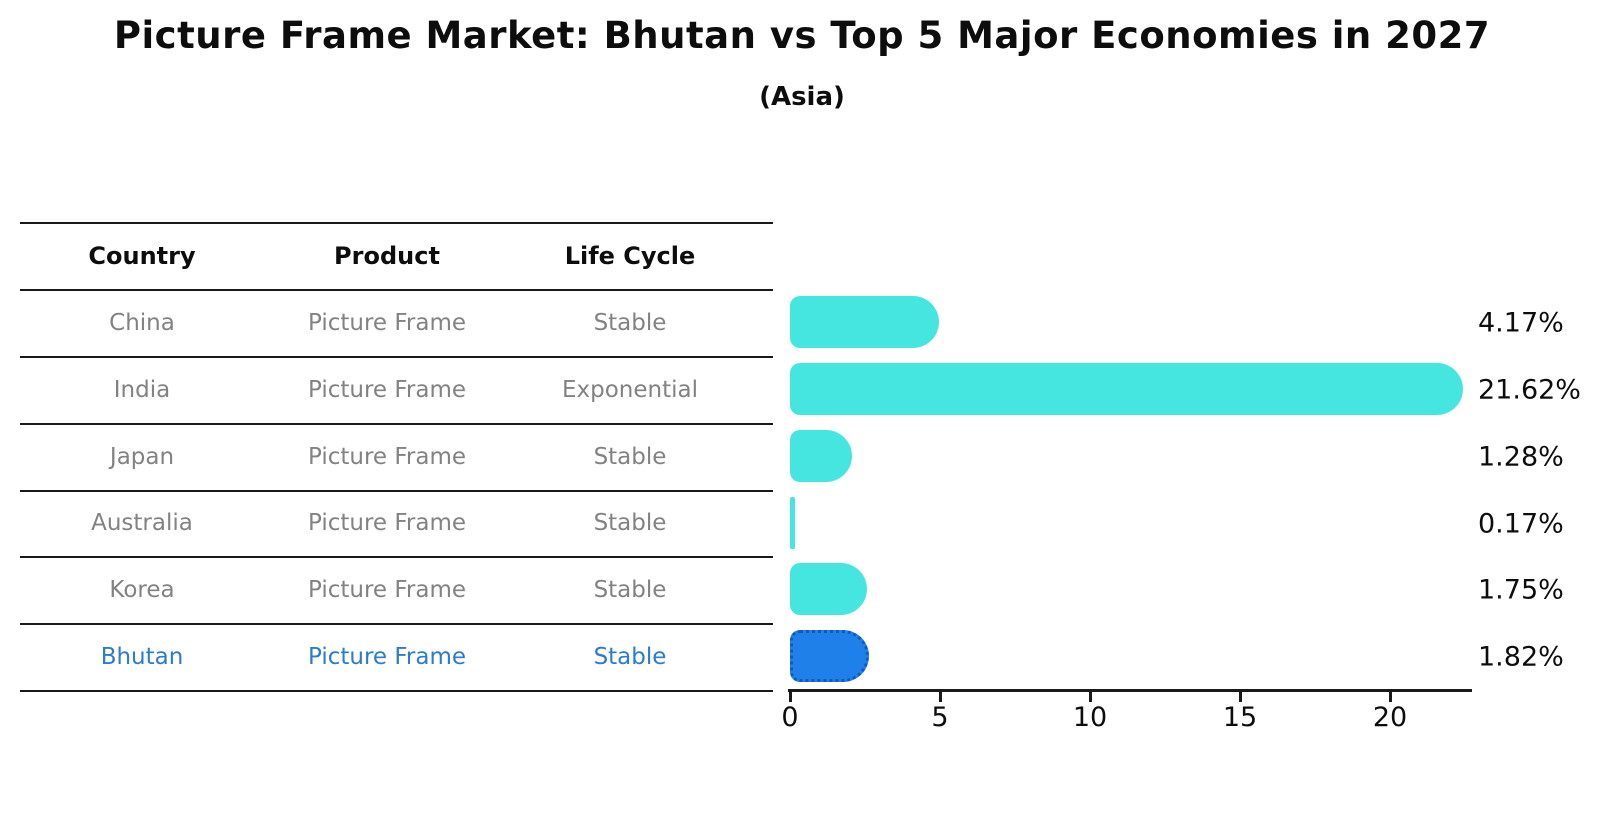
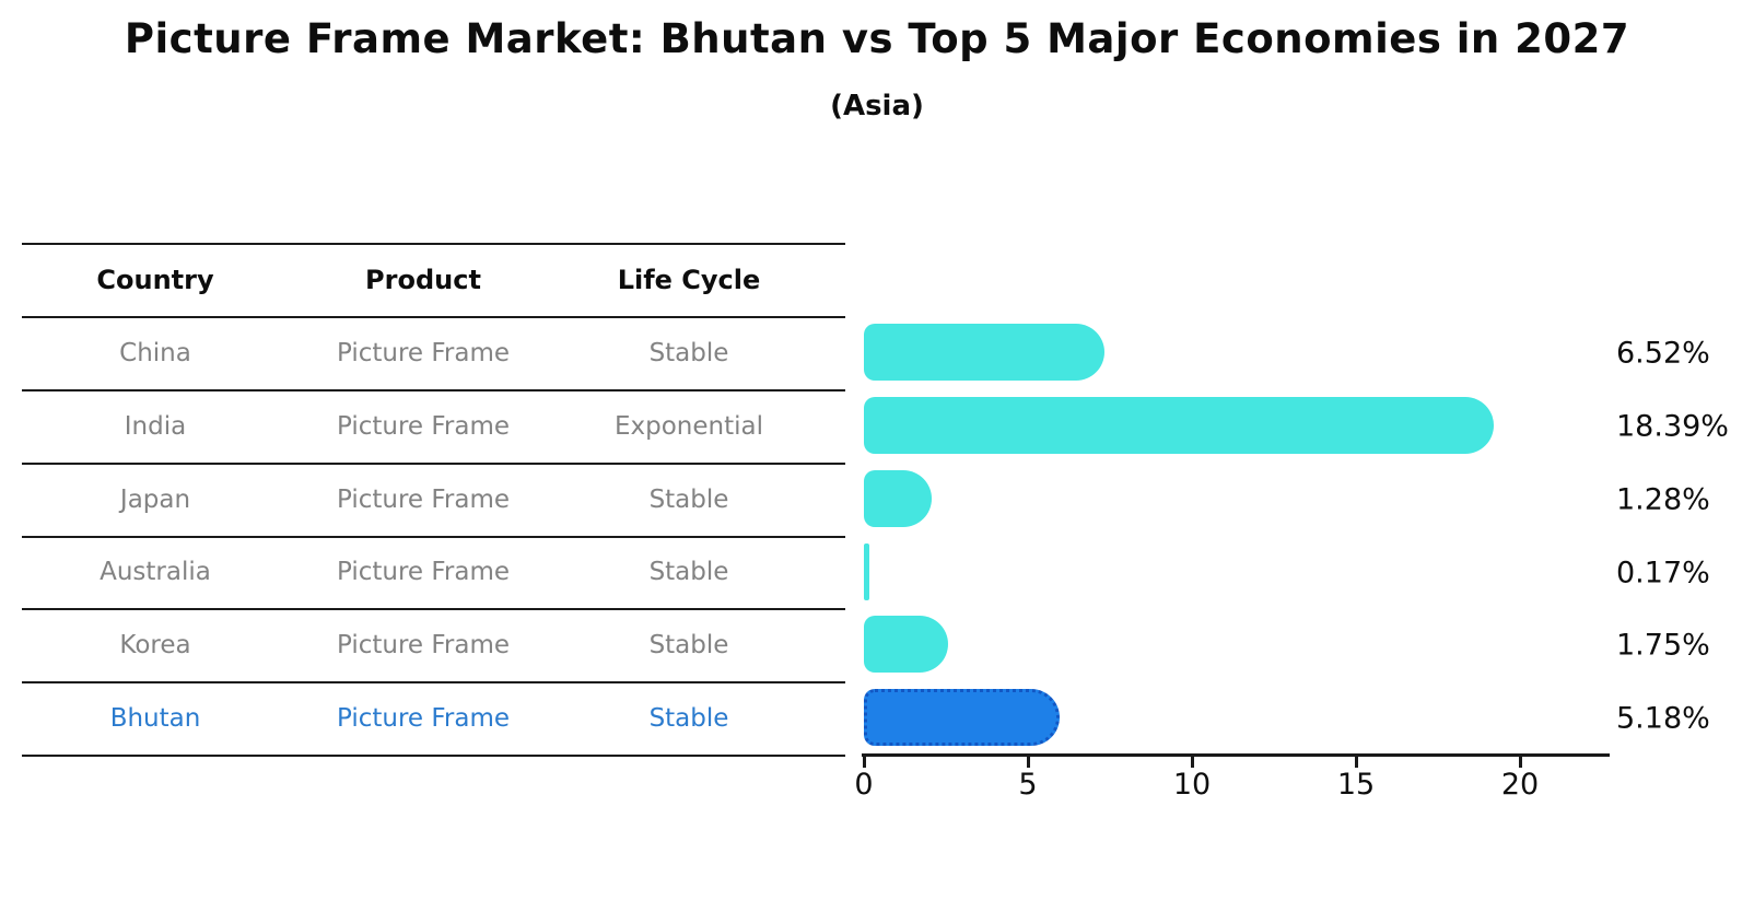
China: 4.17% -> 6.52%
India: 21.62% -> 18.39%
Bhutan: 1.82% -> 5.18%
